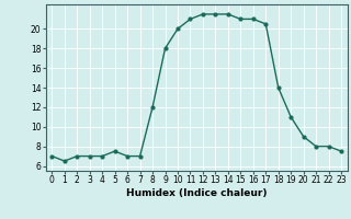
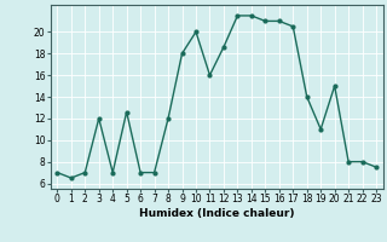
3: 7.0 -> 12.0
5: 7.5 -> 12.6
11: 21.0 -> 16.0
12: 21.5 -> 18.6
20: 9.0 -> 15.0
